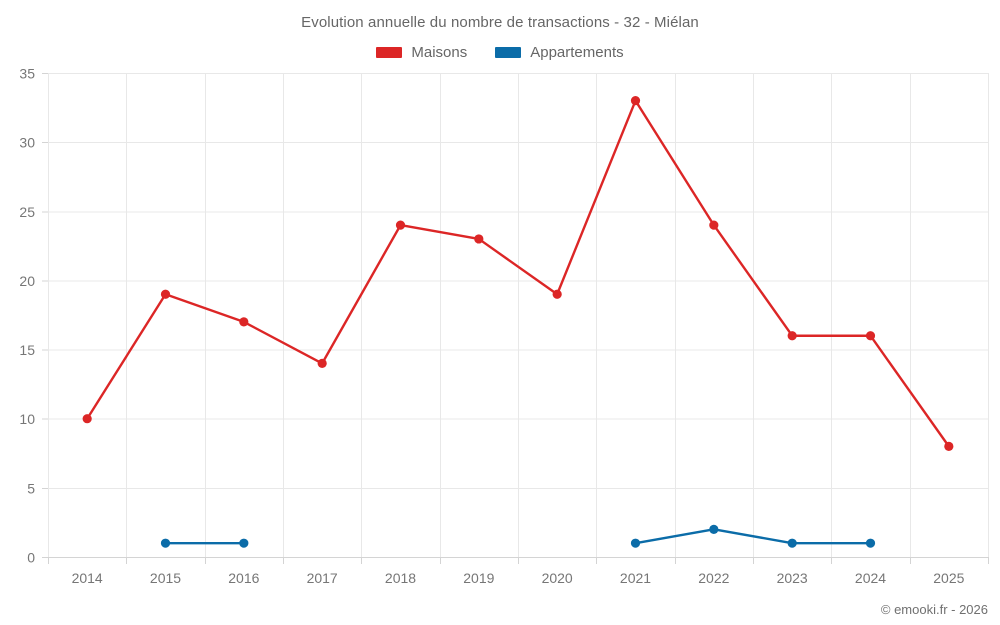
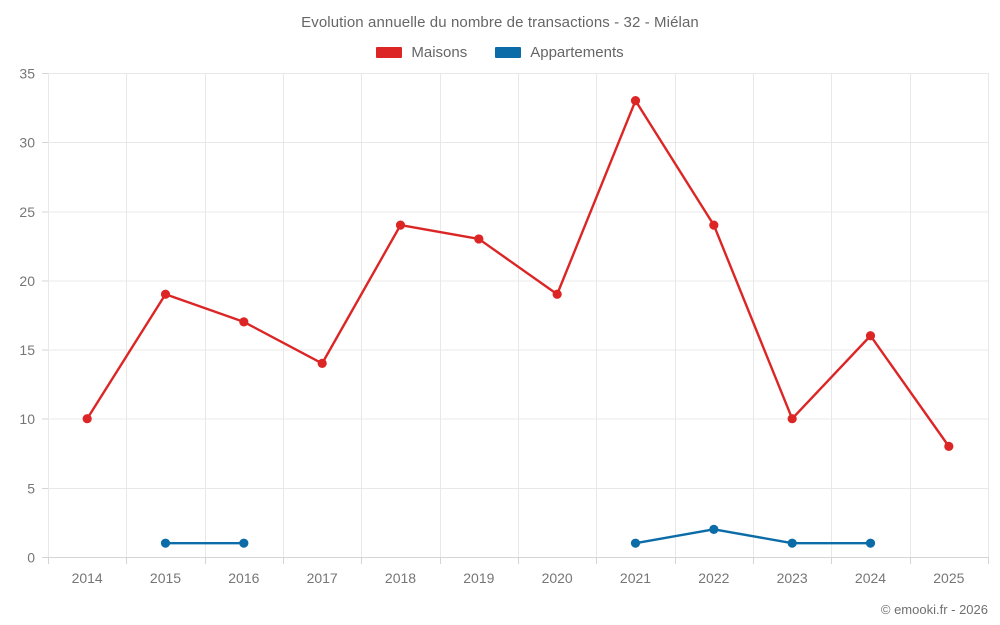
Maisons/2023: 16 -> 10
